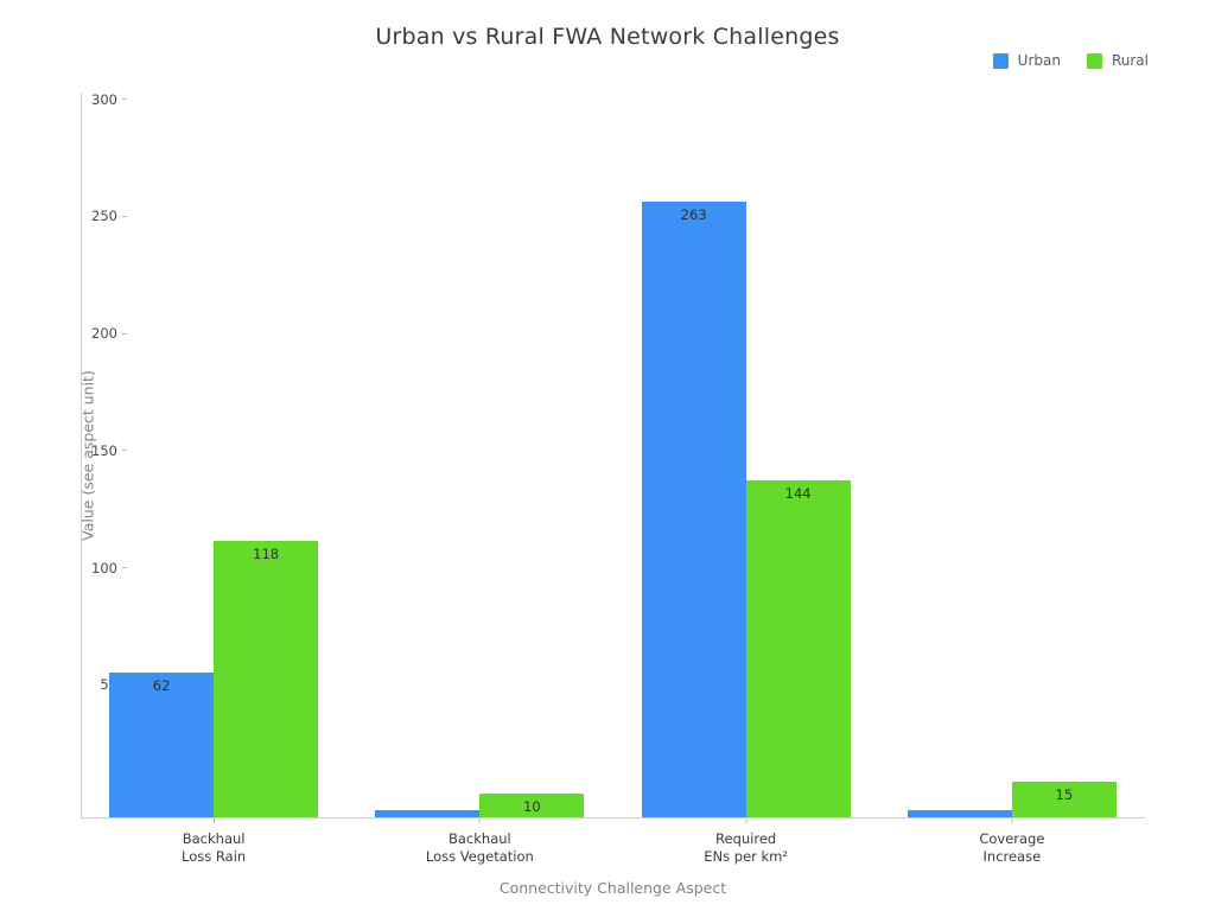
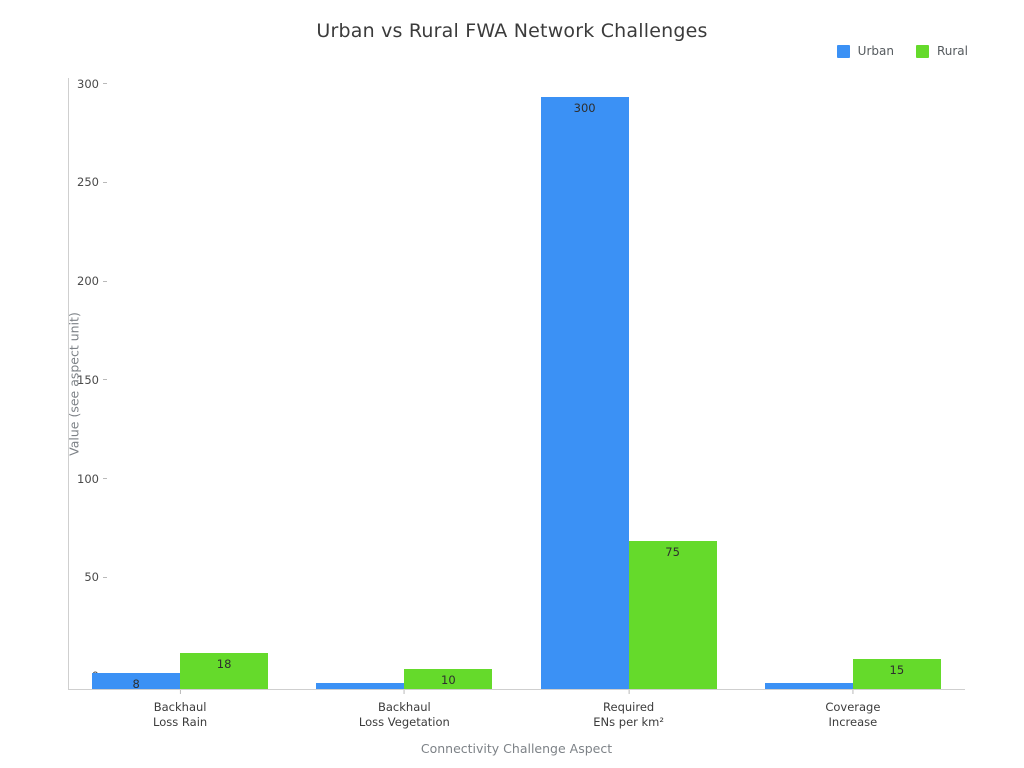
Urban/Backhaul Loss Rain: 62 -> 8
Rural/Backhaul Loss Rain: 118 -> 18
Urban/Required ENs per km²: 263 -> 300
Rural/Required ENs per km²: 144 -> 75
